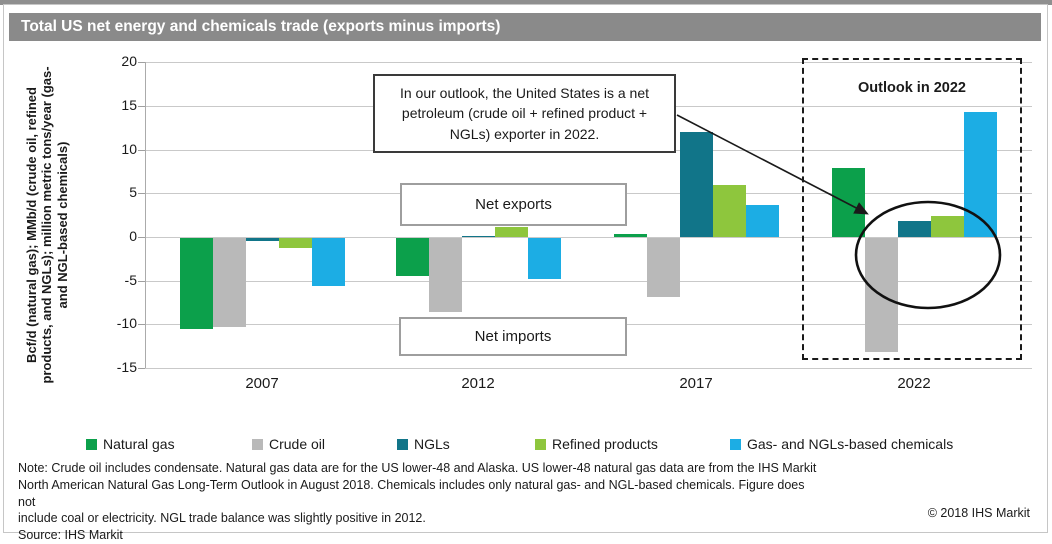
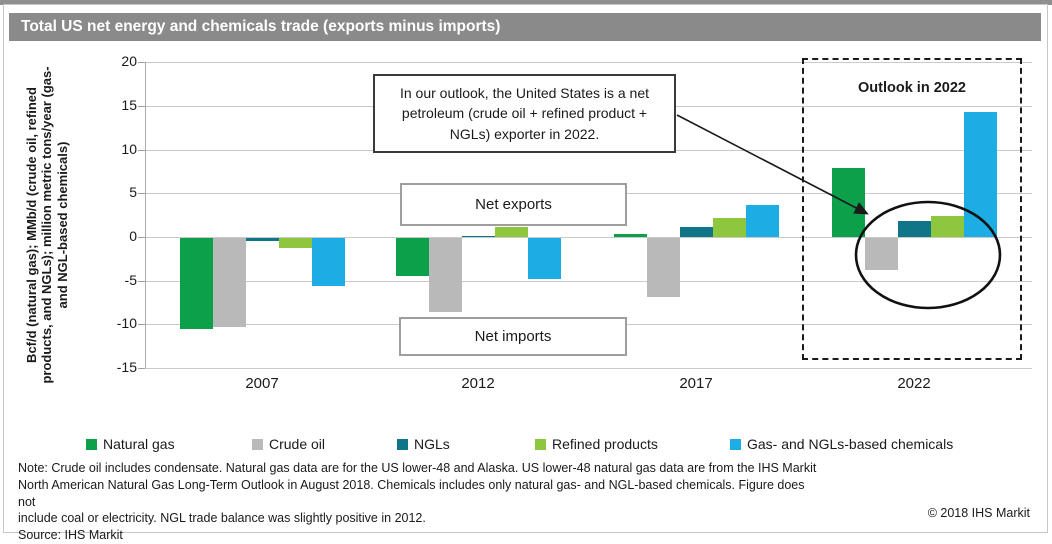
NGLs/2017: 12 -> 1
Refined products/2017: 6 -> 2
Crude oil/2022: -13 -> -4
